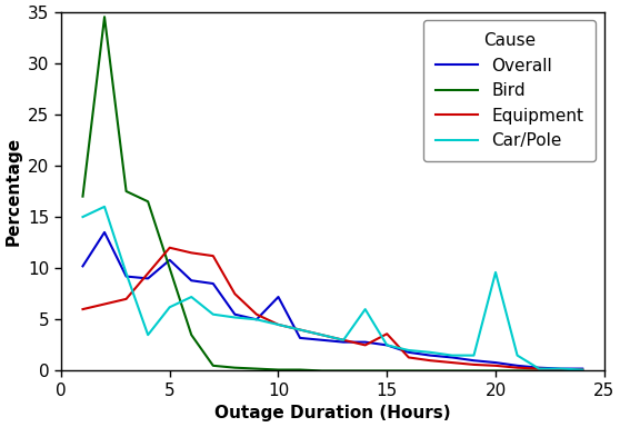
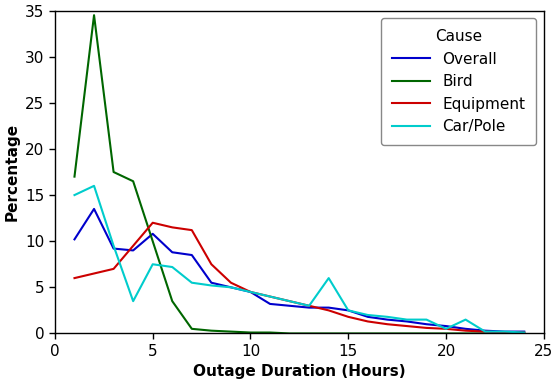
Car/Pole/5: 6.2 -> 7.5
Overall/10: 7.2 -> 4.5
Equipment/15: 3.6 -> 1.8
Car/Pole/20: 9.6 -> 0.5
